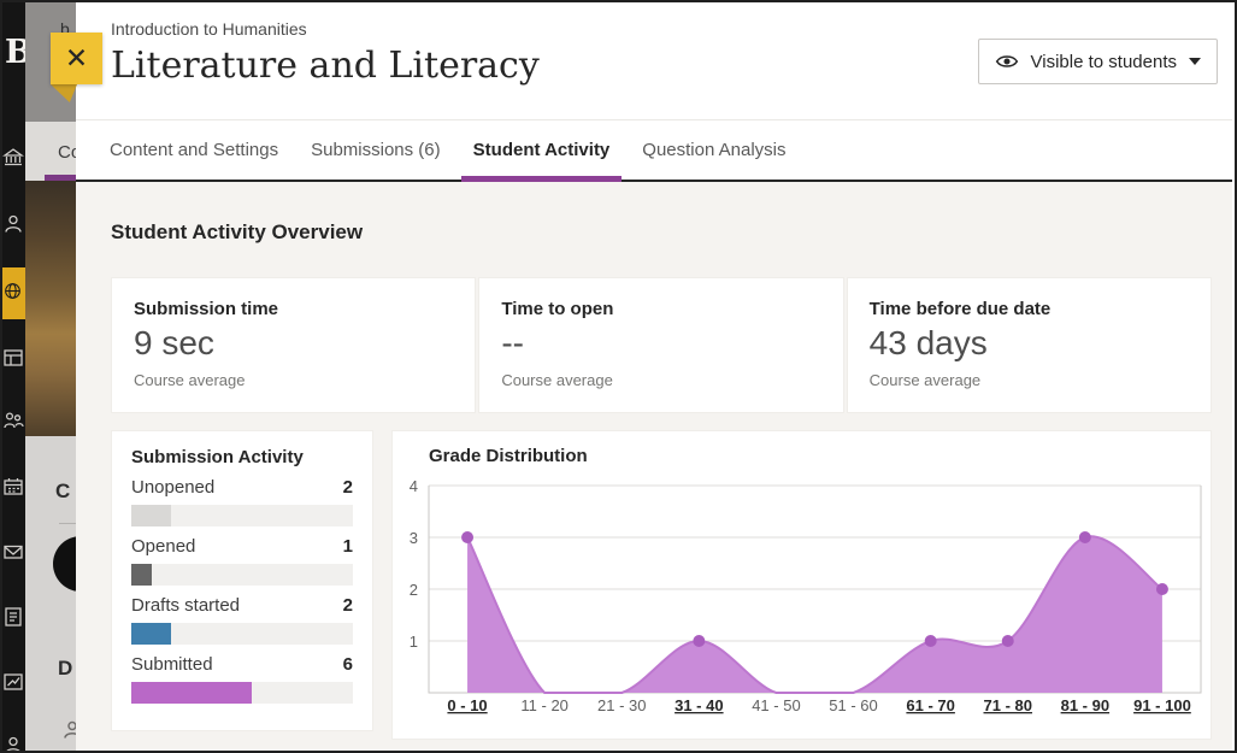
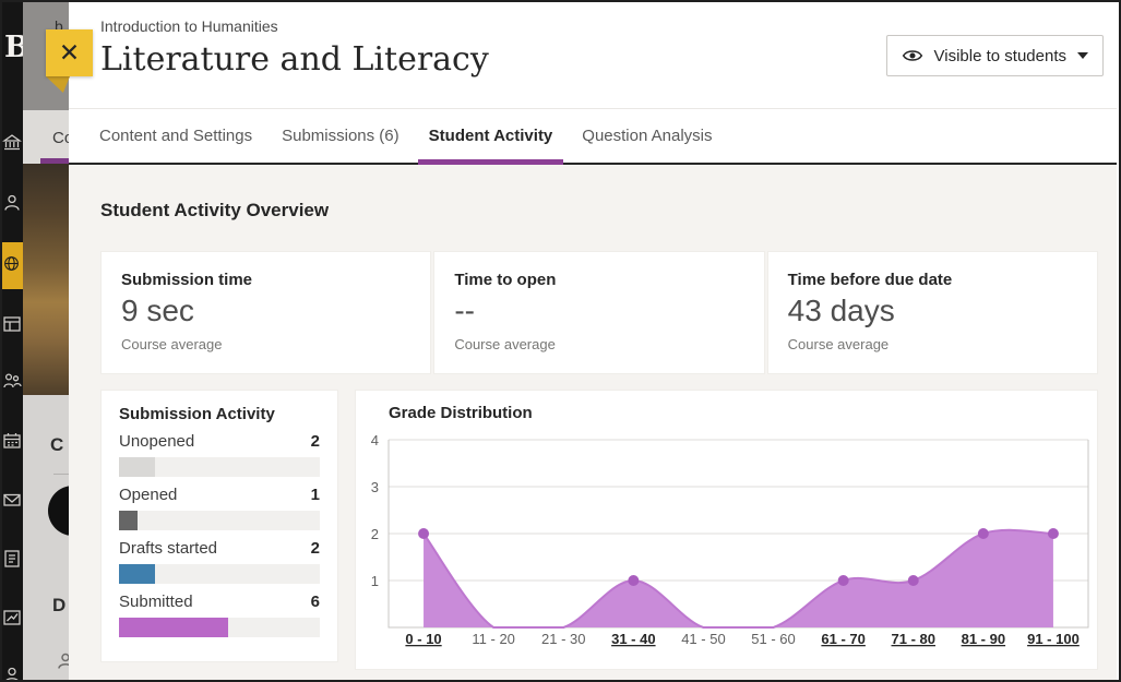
0 - 10: 3 -> 2
81 - 90: 3 -> 2
